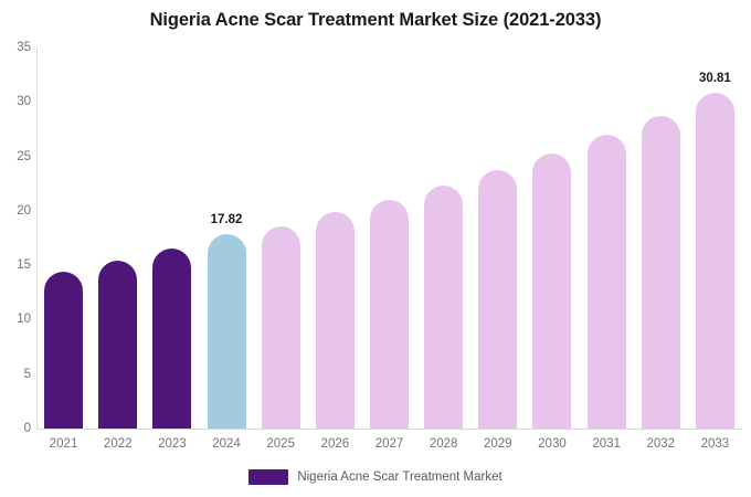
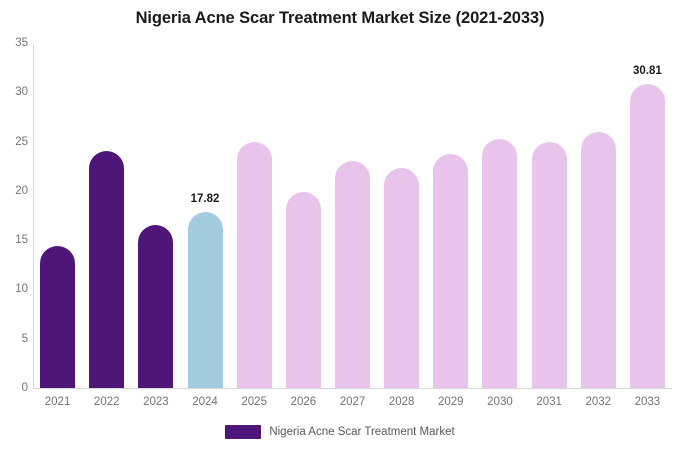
2022: 15 -> 24
2025: 19 -> 25
2027: 21 -> 23
2031: 27 -> 25
2032: 29 -> 26
